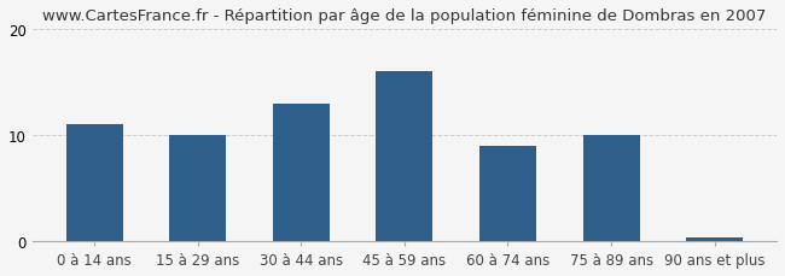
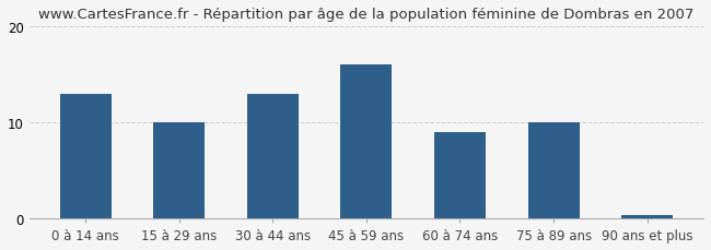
0 à 14 ans: 11.0 -> 13.0
